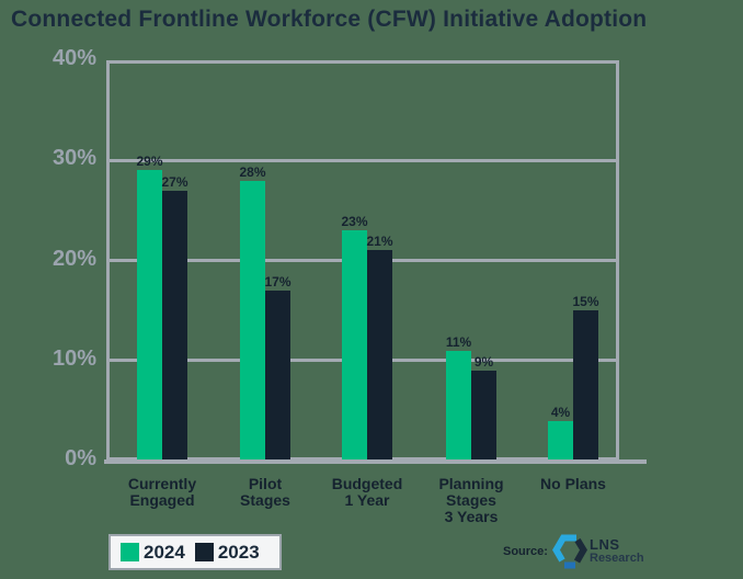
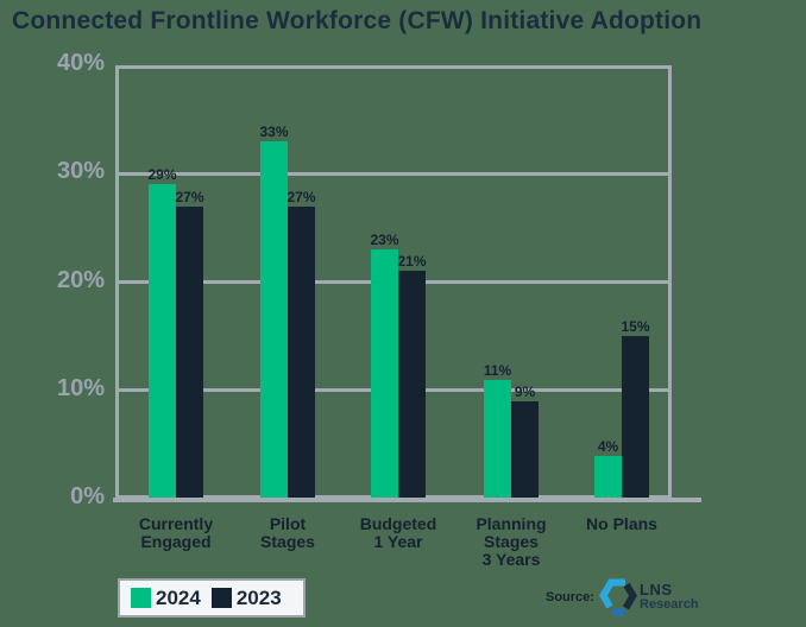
2024/Pilot Stages: 28% -> 33%
2023/Pilot Stages: 17% -> 27%
